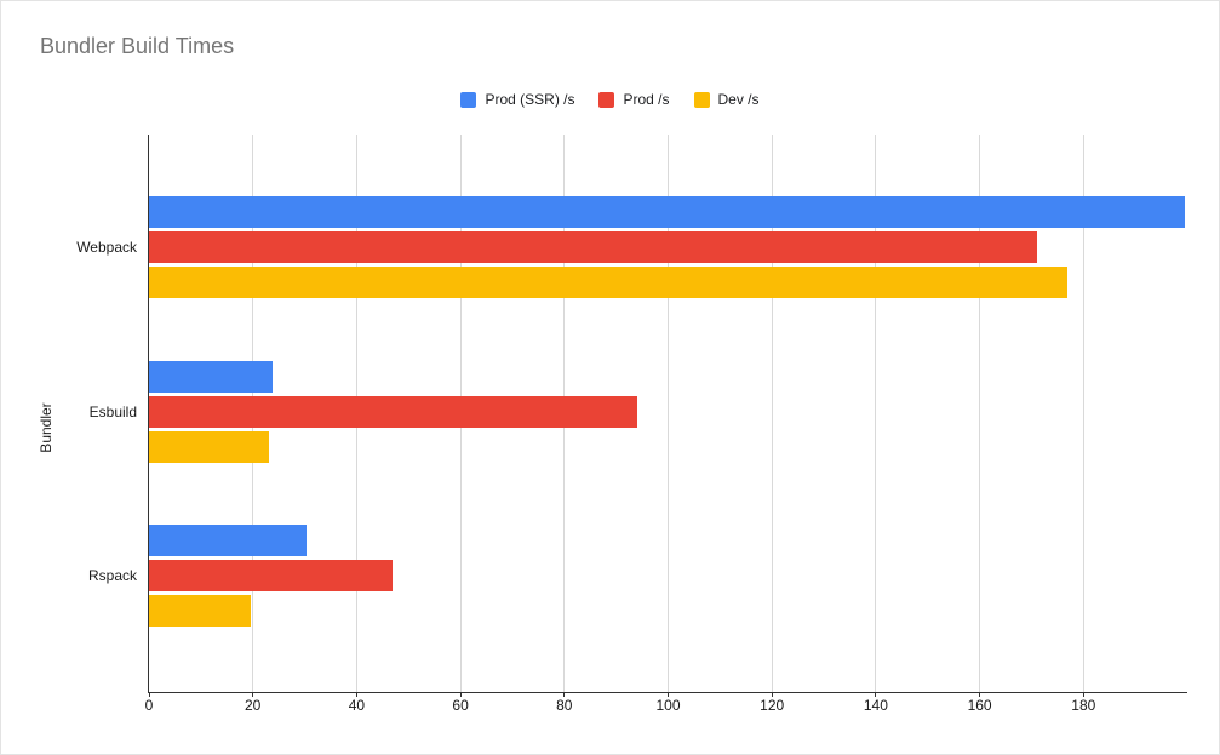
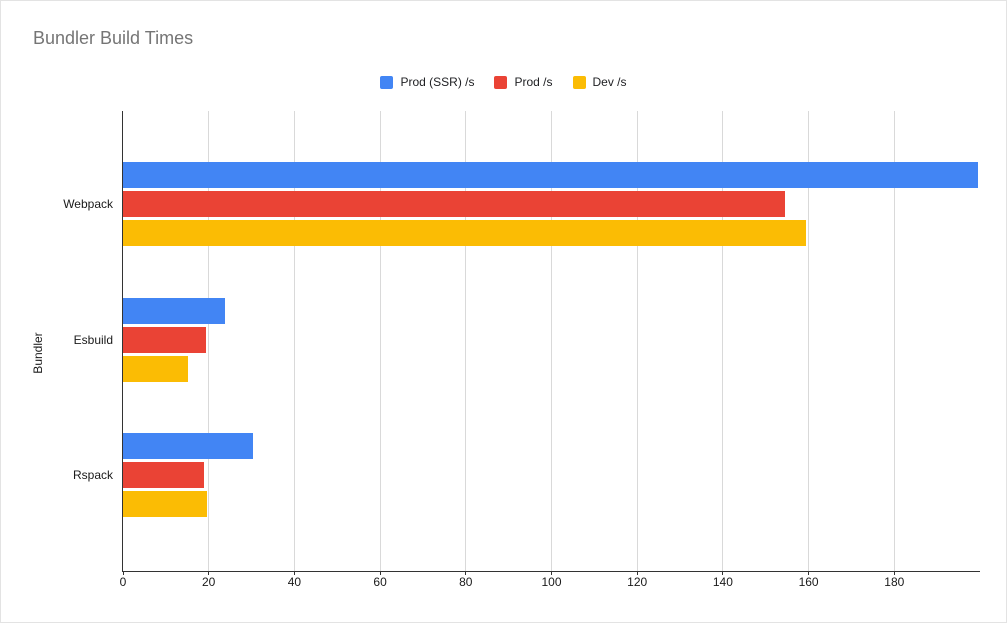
Prod /s/Webpack: 171 -> 154
Dev /s/Webpack: 177 -> 159
Prod /s/Esbuild: 94 -> 19
Dev /s/Esbuild: 23 -> 15
Prod /s/Rspack: 47 -> 19
